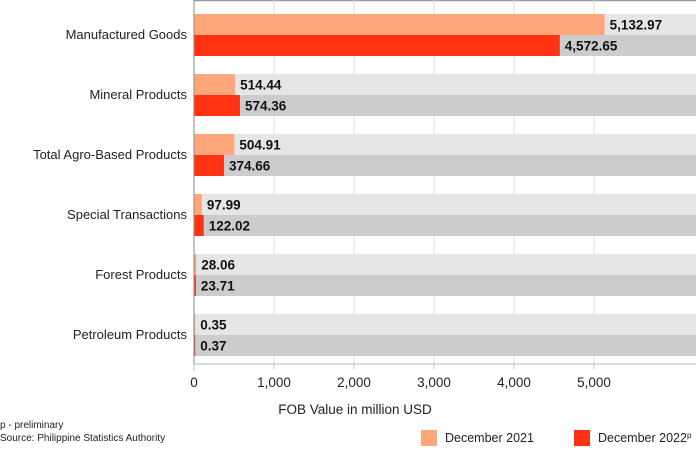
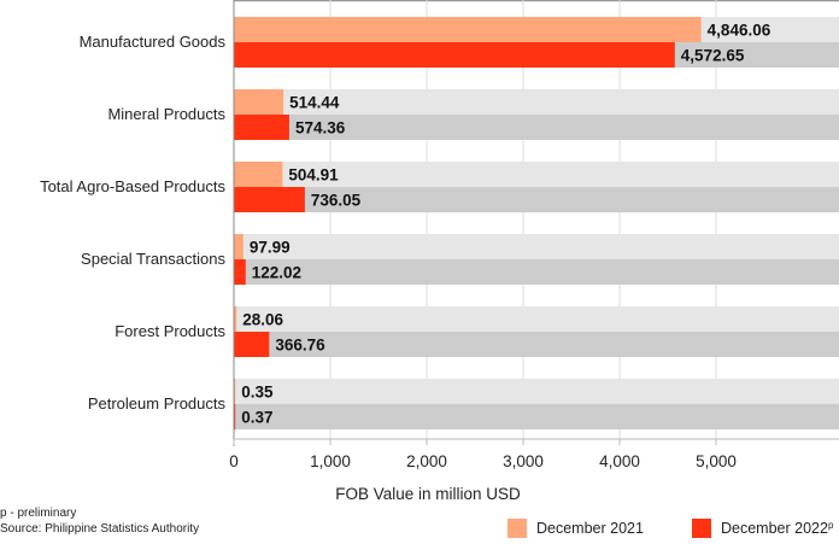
December 2021/Manufactured Goods: 5,132.97 -> 4,846.06
December 2022/Total Agro-Based Products: 374.66 -> 736.05
December 2022/Forest Products: 23.71 -> 366.76
